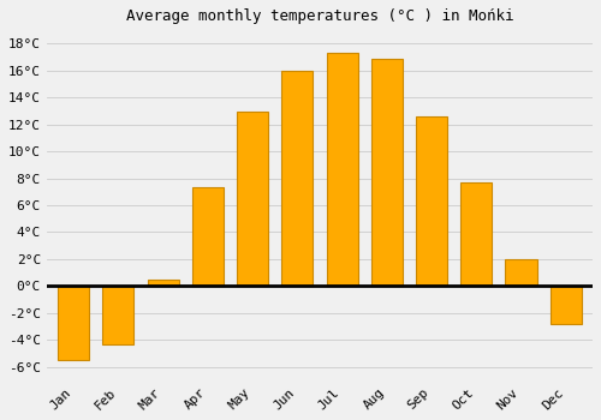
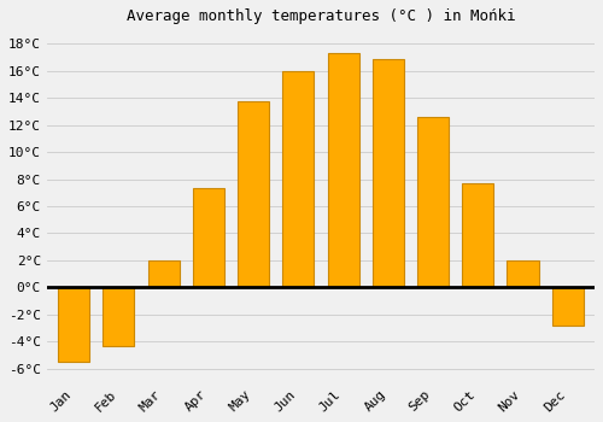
Mar: 0.5°C -> 2.0°C
May: 13.0°C -> 13.8°C
